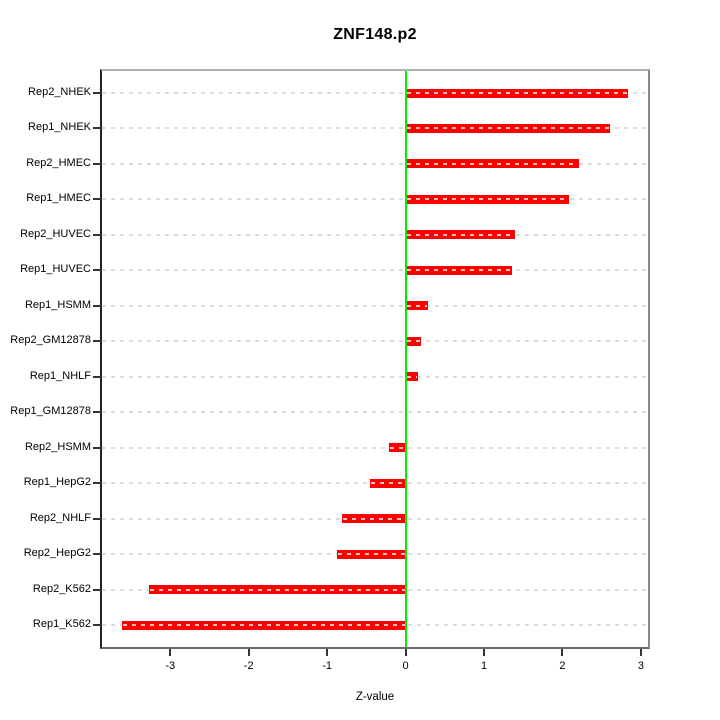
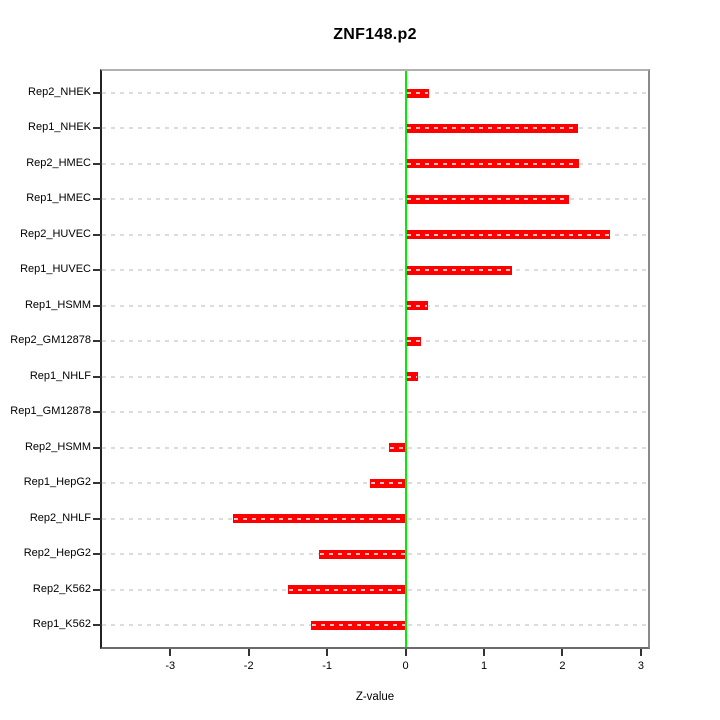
Rep2_NHEK: 2.8 -> 0.3
Rep1_NHEK: 2.6 -> 2.2
Rep2_HUVEC: 1.4 -> 2.6
Rep2_NHLF: -0.8 -> -2.2
Rep2_HepG2: -0.9 -> -1.1
Rep2_K562: -3.3 -> -1.5
Rep1_K562: -3.6 -> -1.2
